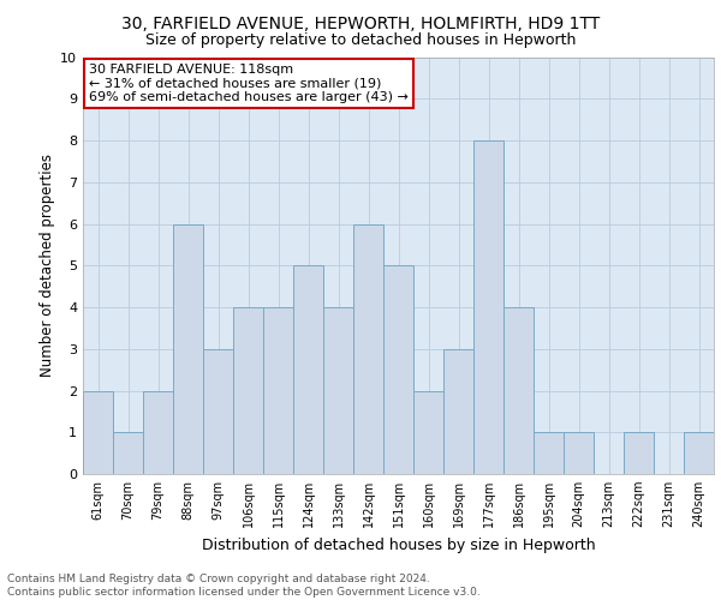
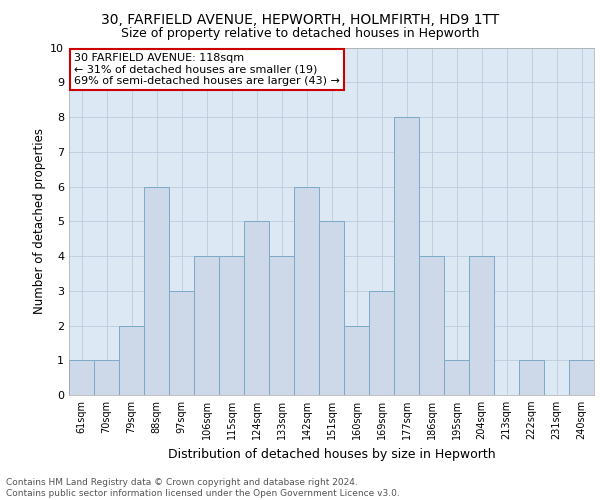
61sqm: 2 -> 1
204sqm: 1 -> 4
